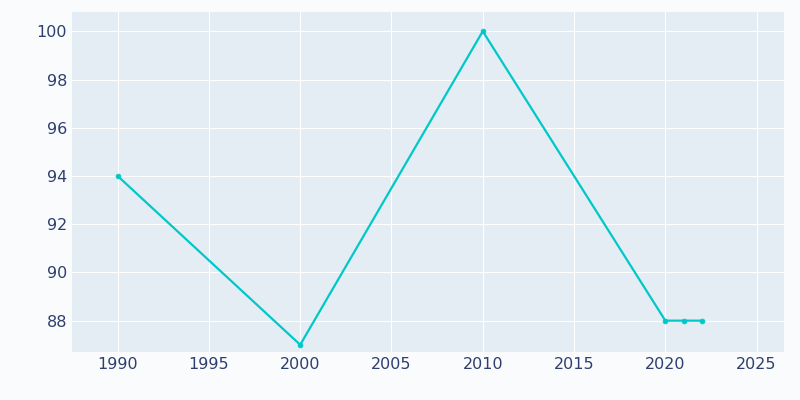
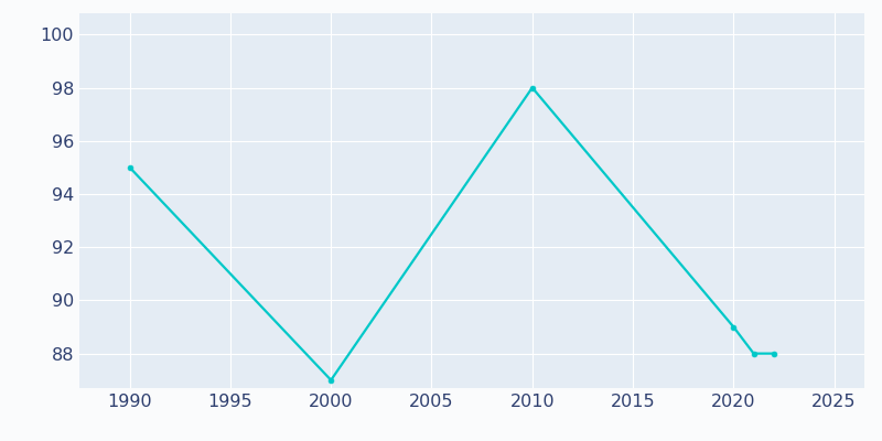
1990: 94 -> 95
2010: 100 -> 98
2020: 88 -> 89
